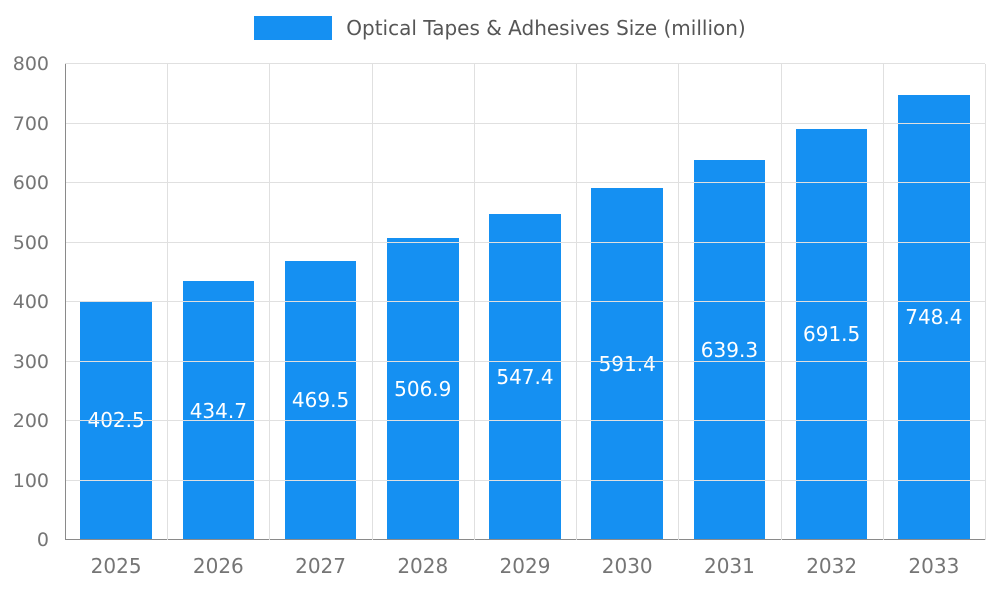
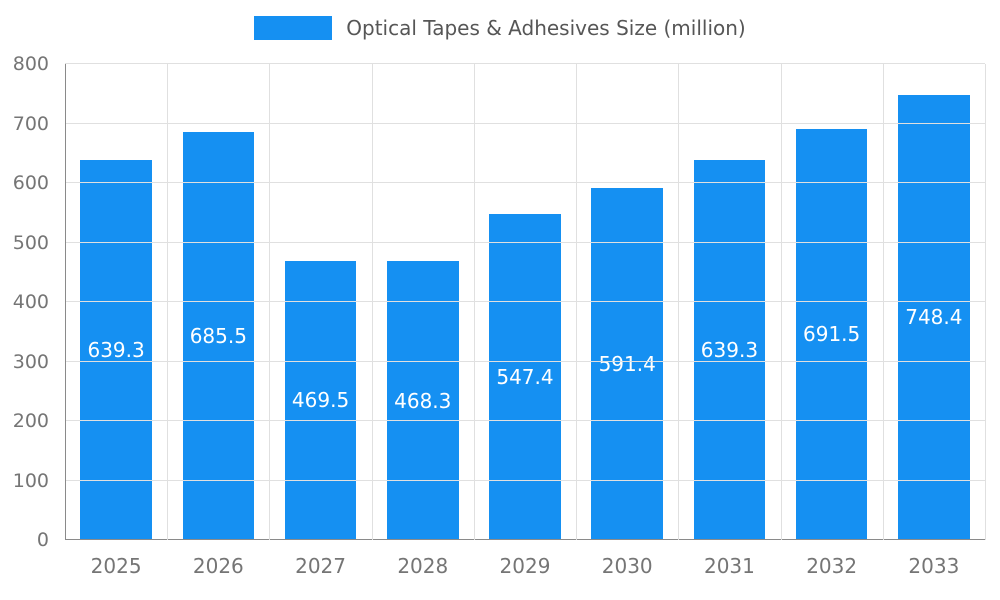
2025: 402.5 -> 639.3
2026: 434.7 -> 685.5
2028: 506.9 -> 468.3
